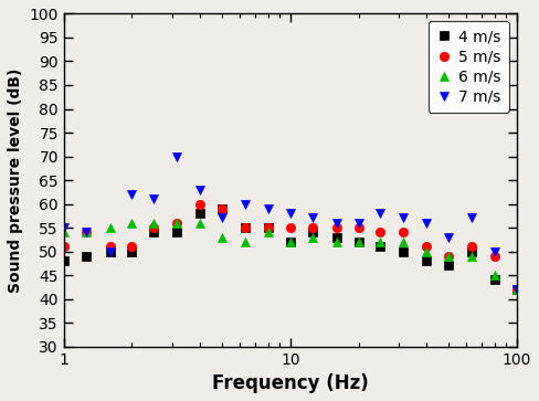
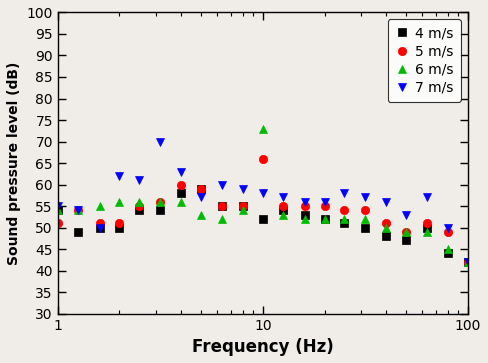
4 m/s/1: 48 -> 54
5 m/s/10: 55 -> 66
6 m/s/10: 52 -> 73
